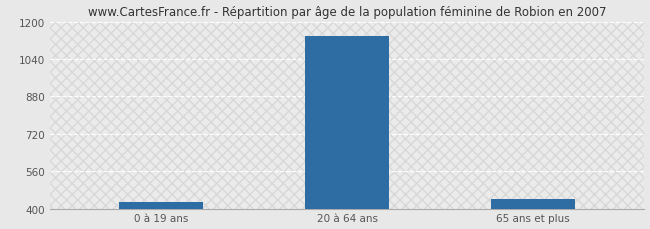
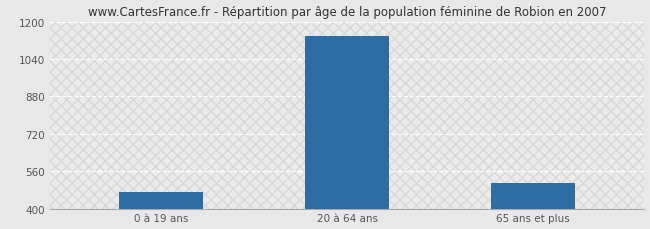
0 à 19 ans: 430 -> 470
65 ans et plus: 440 -> 510
